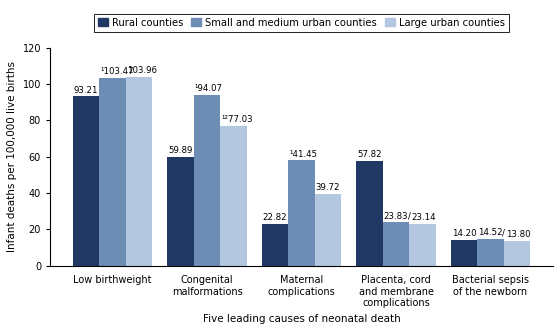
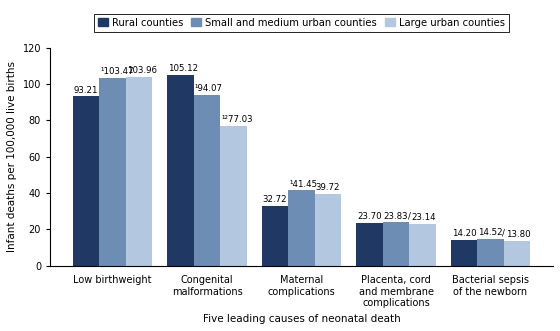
Rural counties/Congenital malformations: 59.89 -> 105.12
Rural counties/Maternal complications: 22.82 -> 32.72
Small and medium urban counties/Maternal complications: 58 -> 41
Rural counties/Placenta, cord and membrane complications: 57.82 -> 23.70
